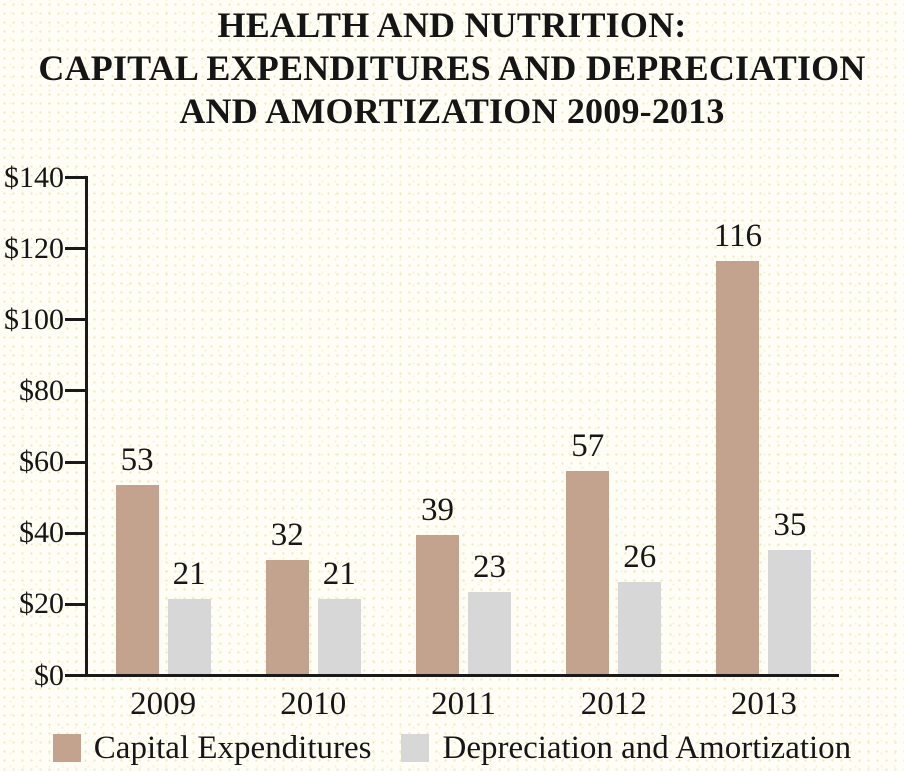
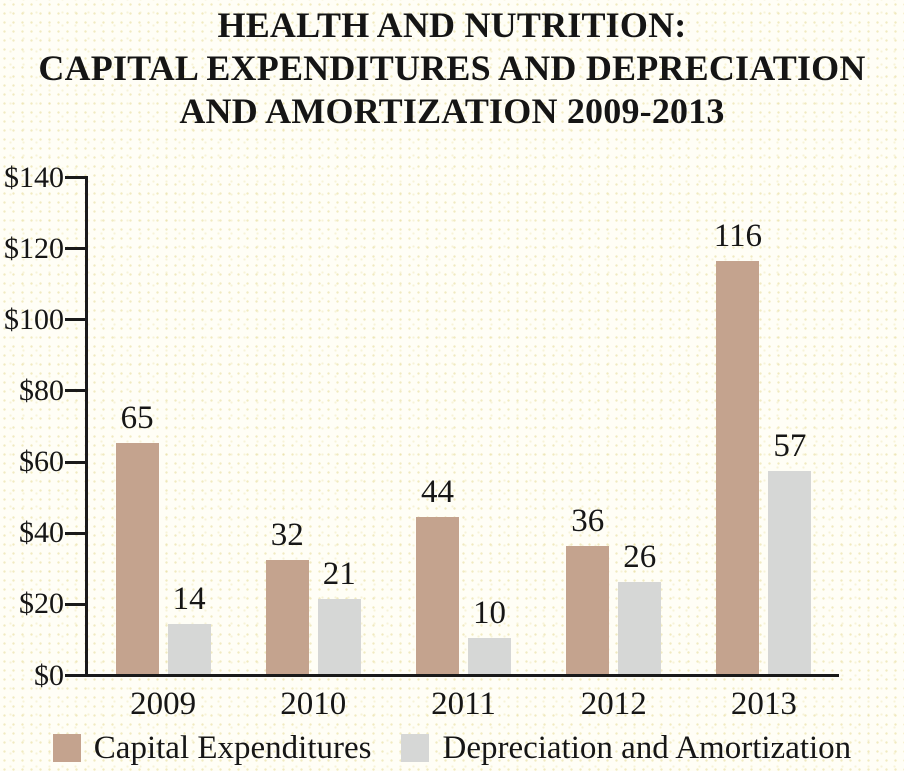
Capital Expenditures/2009: 53 -> 65
Depreciation and Amortization/2009: 21 -> 14
Capital Expenditures/2011: 39 -> 44
Depreciation and Amortization/2011: 23 -> 10
Capital Expenditures/2012: 57 -> 36
Depreciation and Amortization/2013: 35 -> 57
